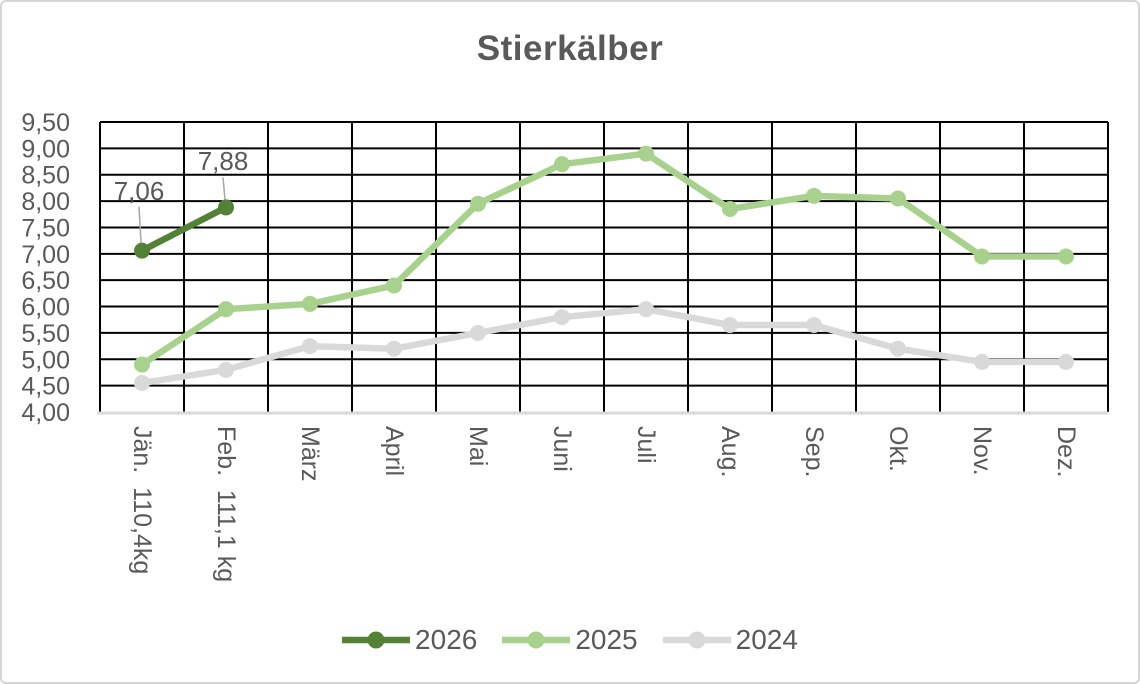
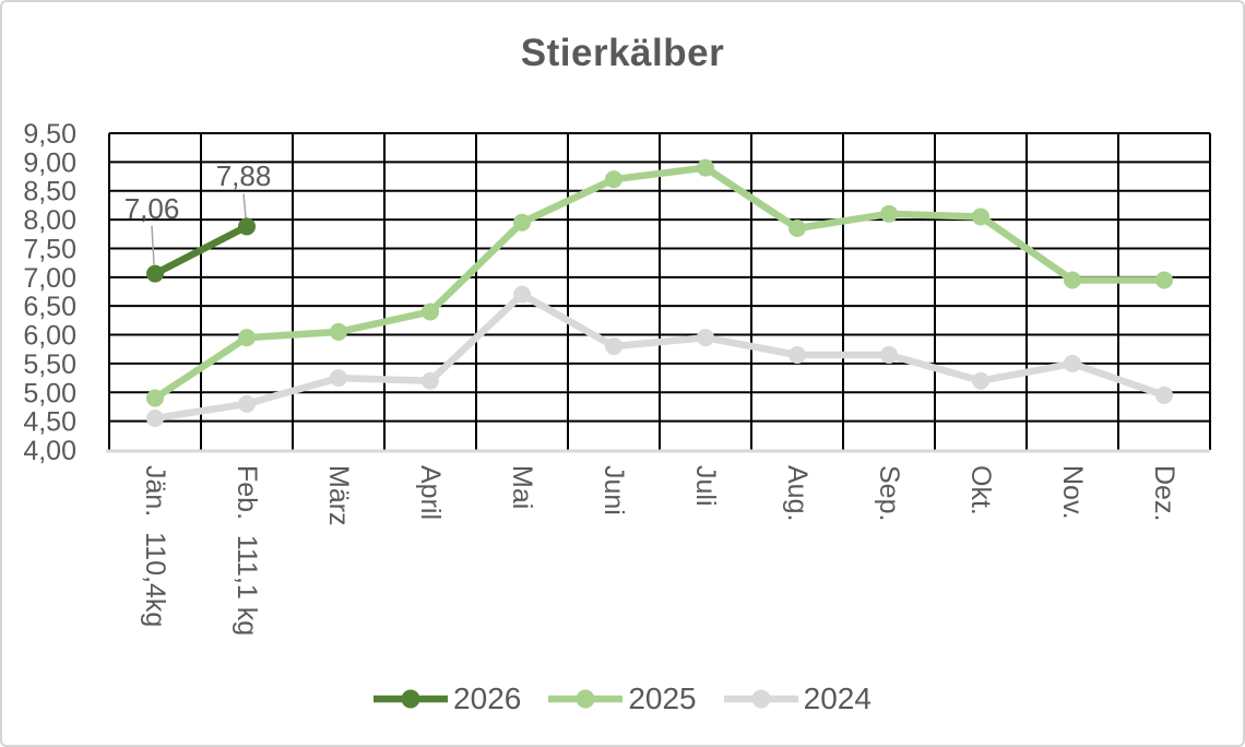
2024/Mai: 5,5 -> 6,7
2024/Nov.: 5,0 -> 5,5
